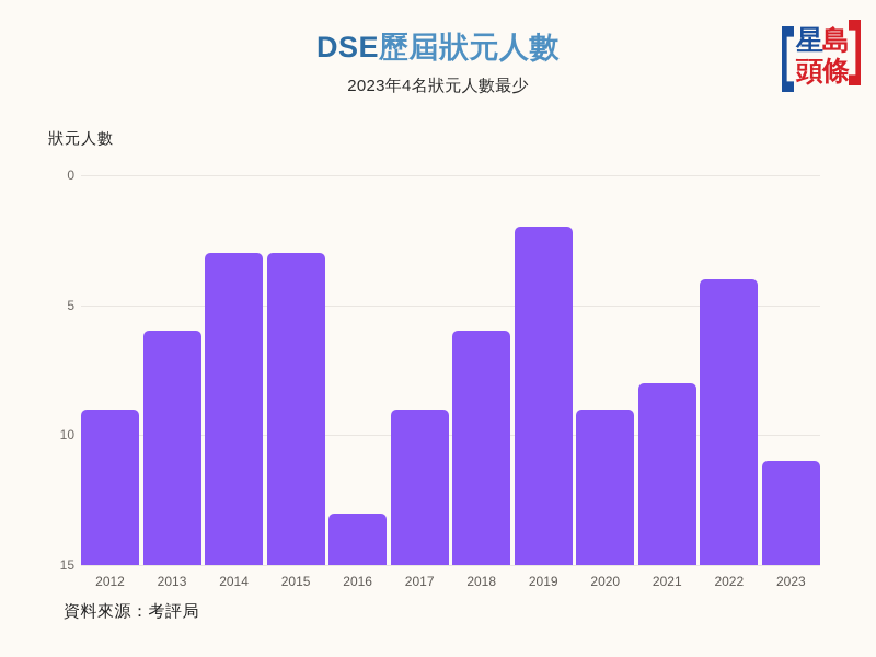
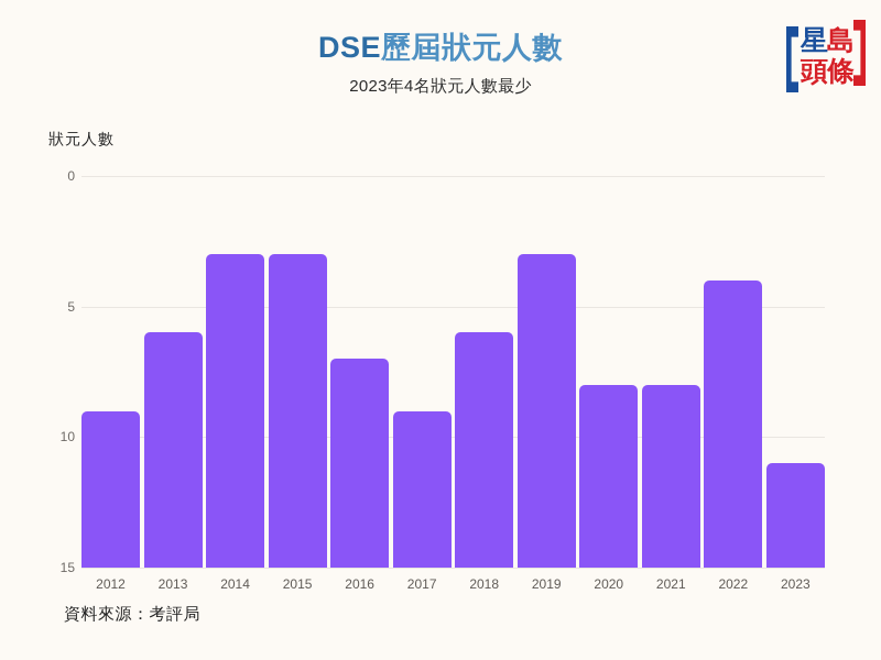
2016: 2 -> 8
2019: 13 -> 12
2020: 6 -> 7
